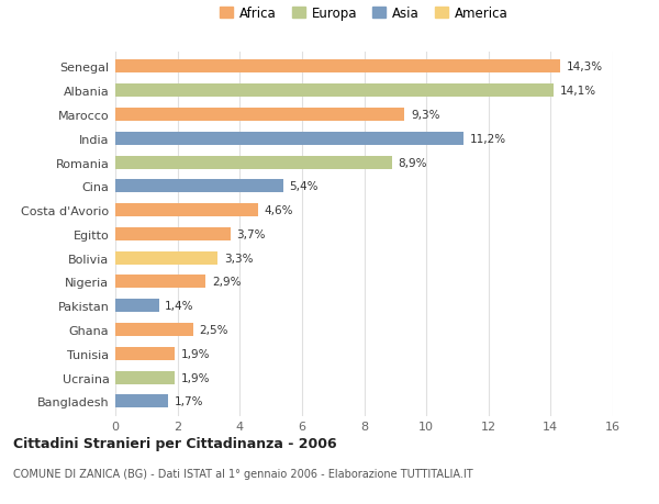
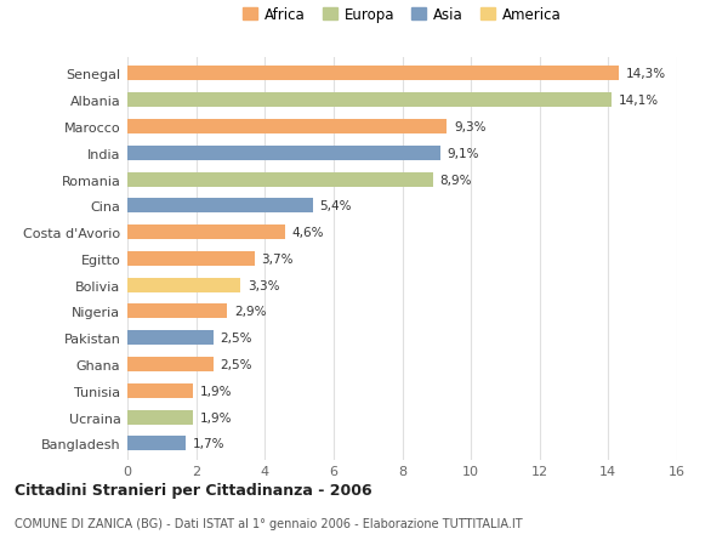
India: 11,2% -> 9,1%
Pakistan: 1,4% -> 2,5%
